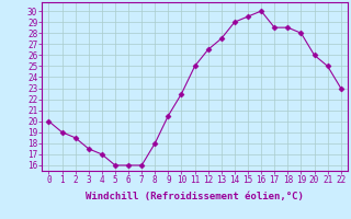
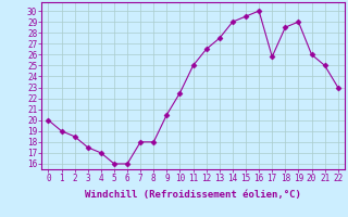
7: 16.0 -> 18.0
17: 28.5 -> 25.8
19: 28.0 -> 29.0
